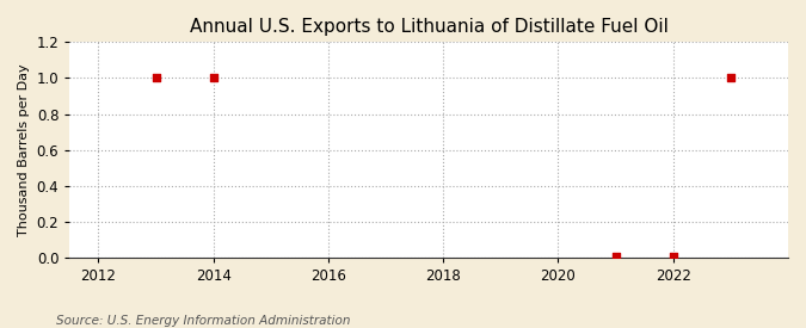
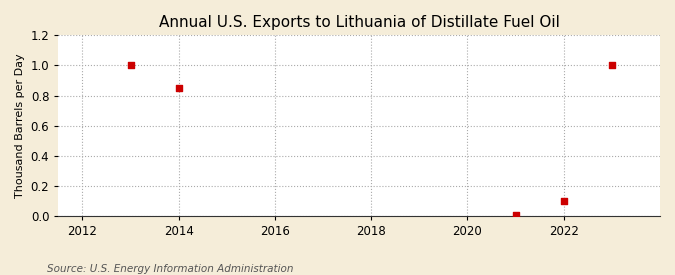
2014: 1.00 -> 0.85
2022: 0.01 -> 0.10
